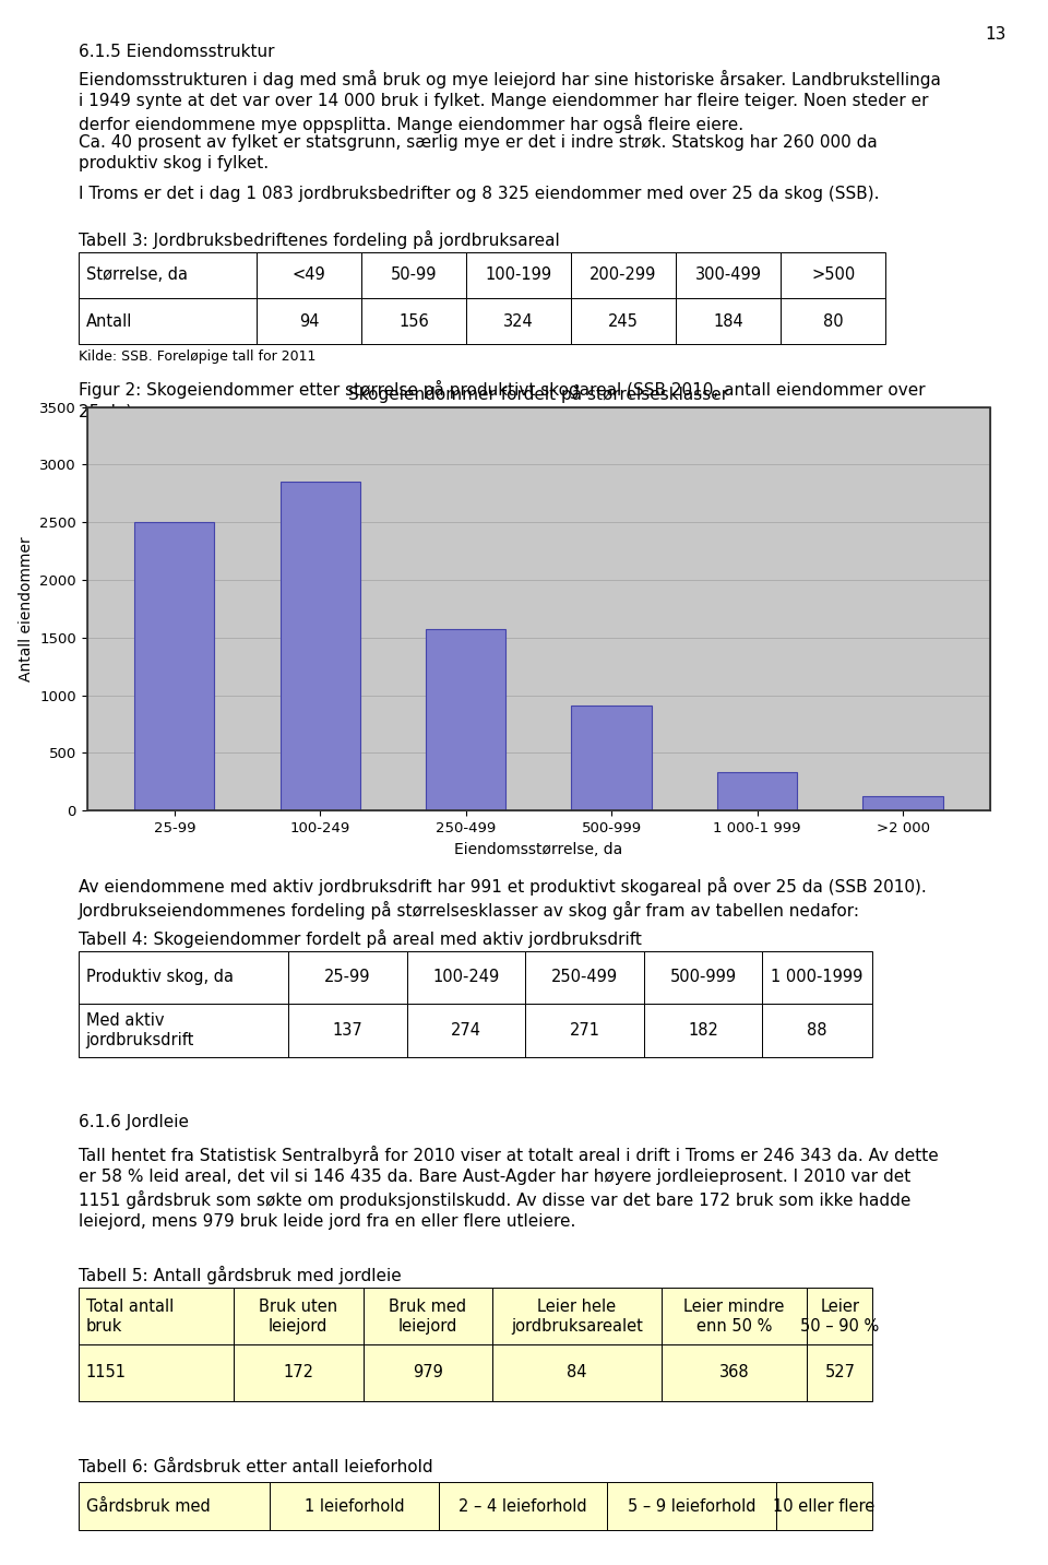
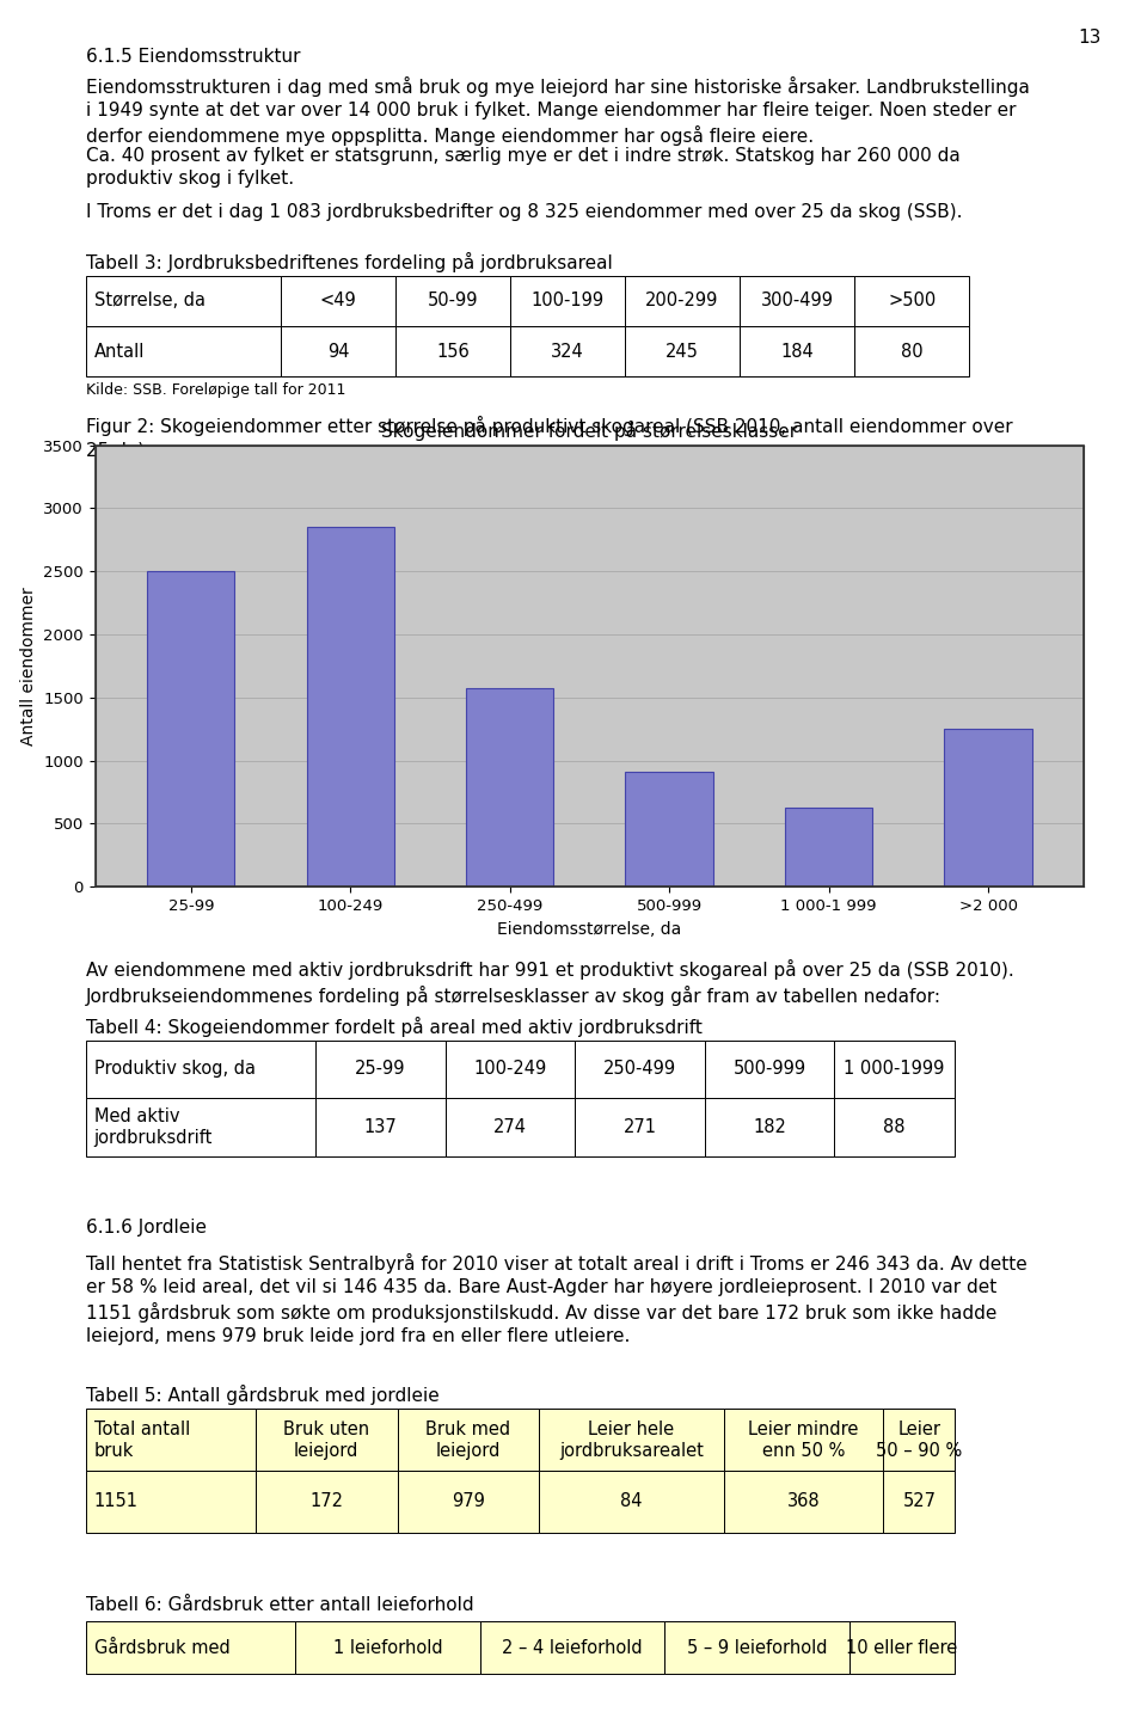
1 000-1 999: 330 -> 630
>2 000: 130 -> 1250
